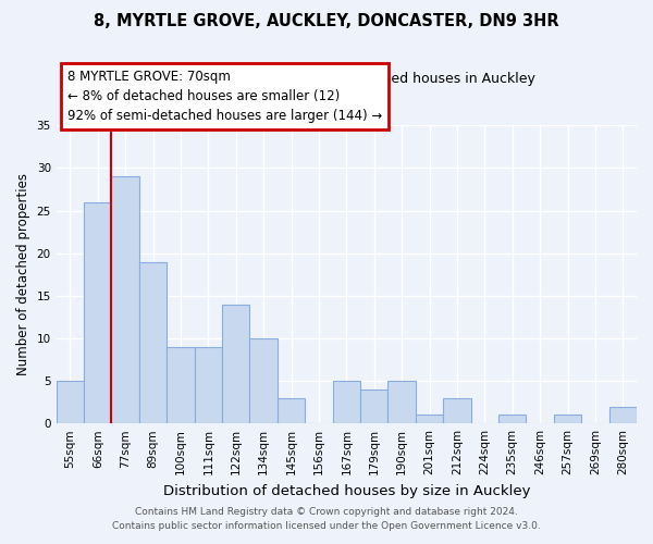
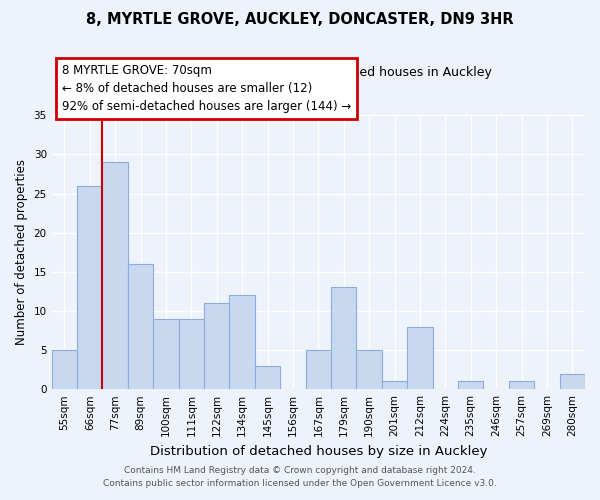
89sqm: 19 -> 16
122sqm: 14 -> 11
134sqm: 10 -> 12
179sqm: 4 -> 13
212sqm: 3 -> 8
